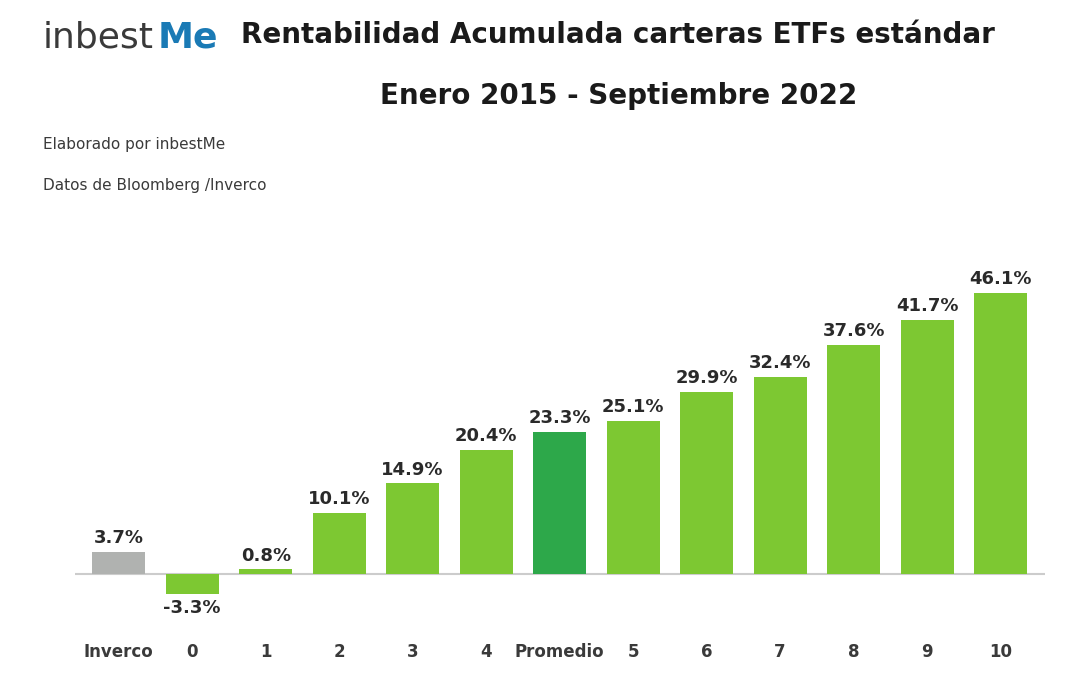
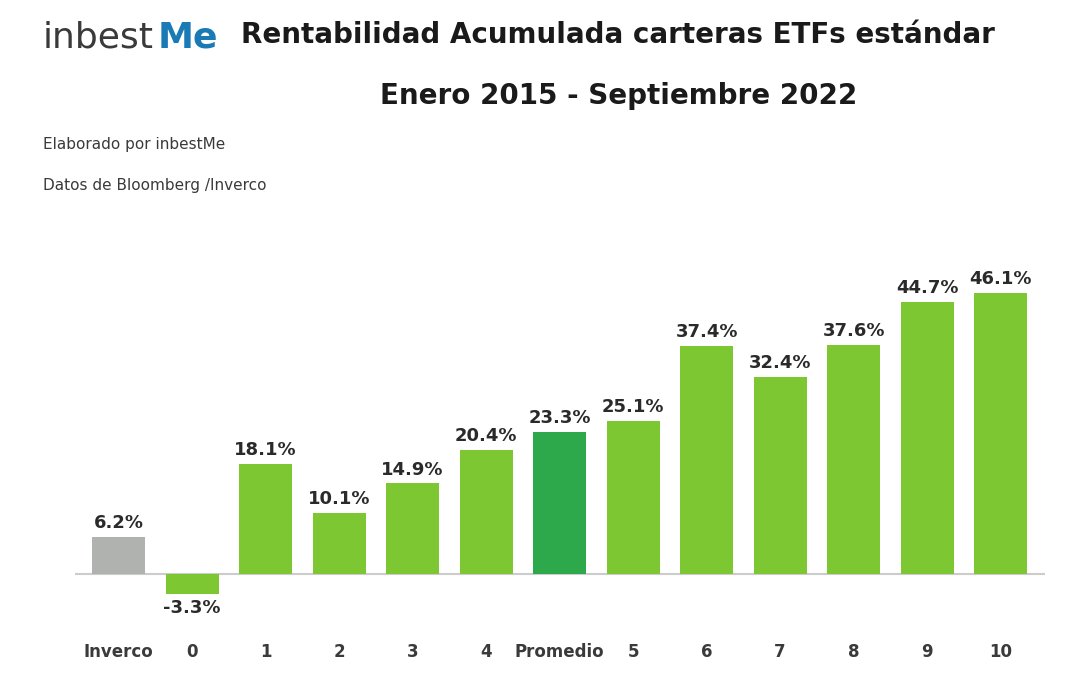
Inverco: 3.7% -> 6.2%
1: 0.8% -> 18.1%
6: 29.9% -> 37.4%
9: 41.7% -> 44.7%
